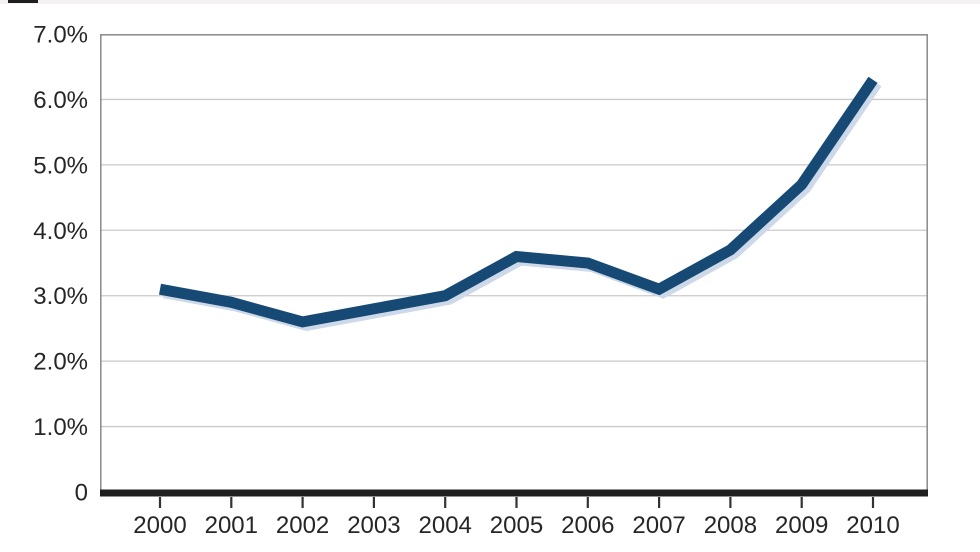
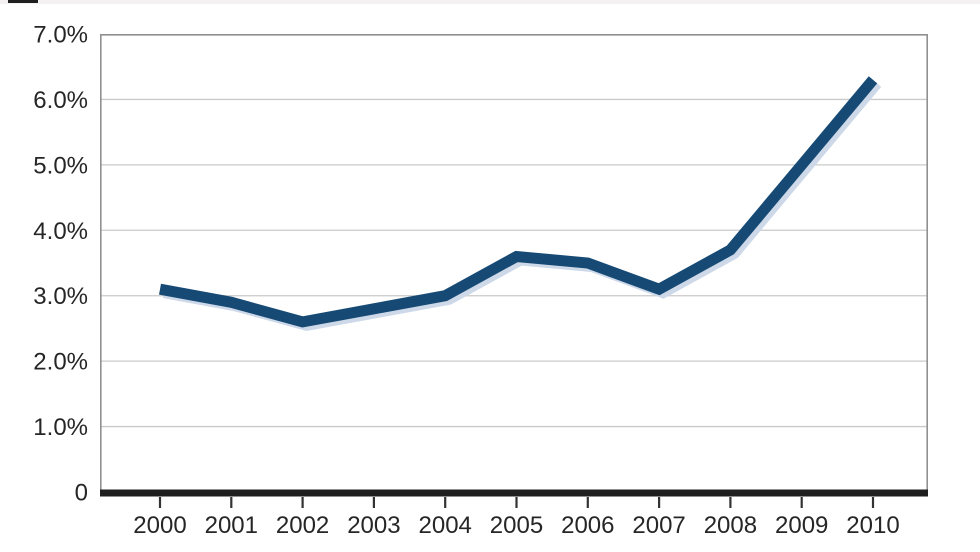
2009: 4.7% -> 5.0%
